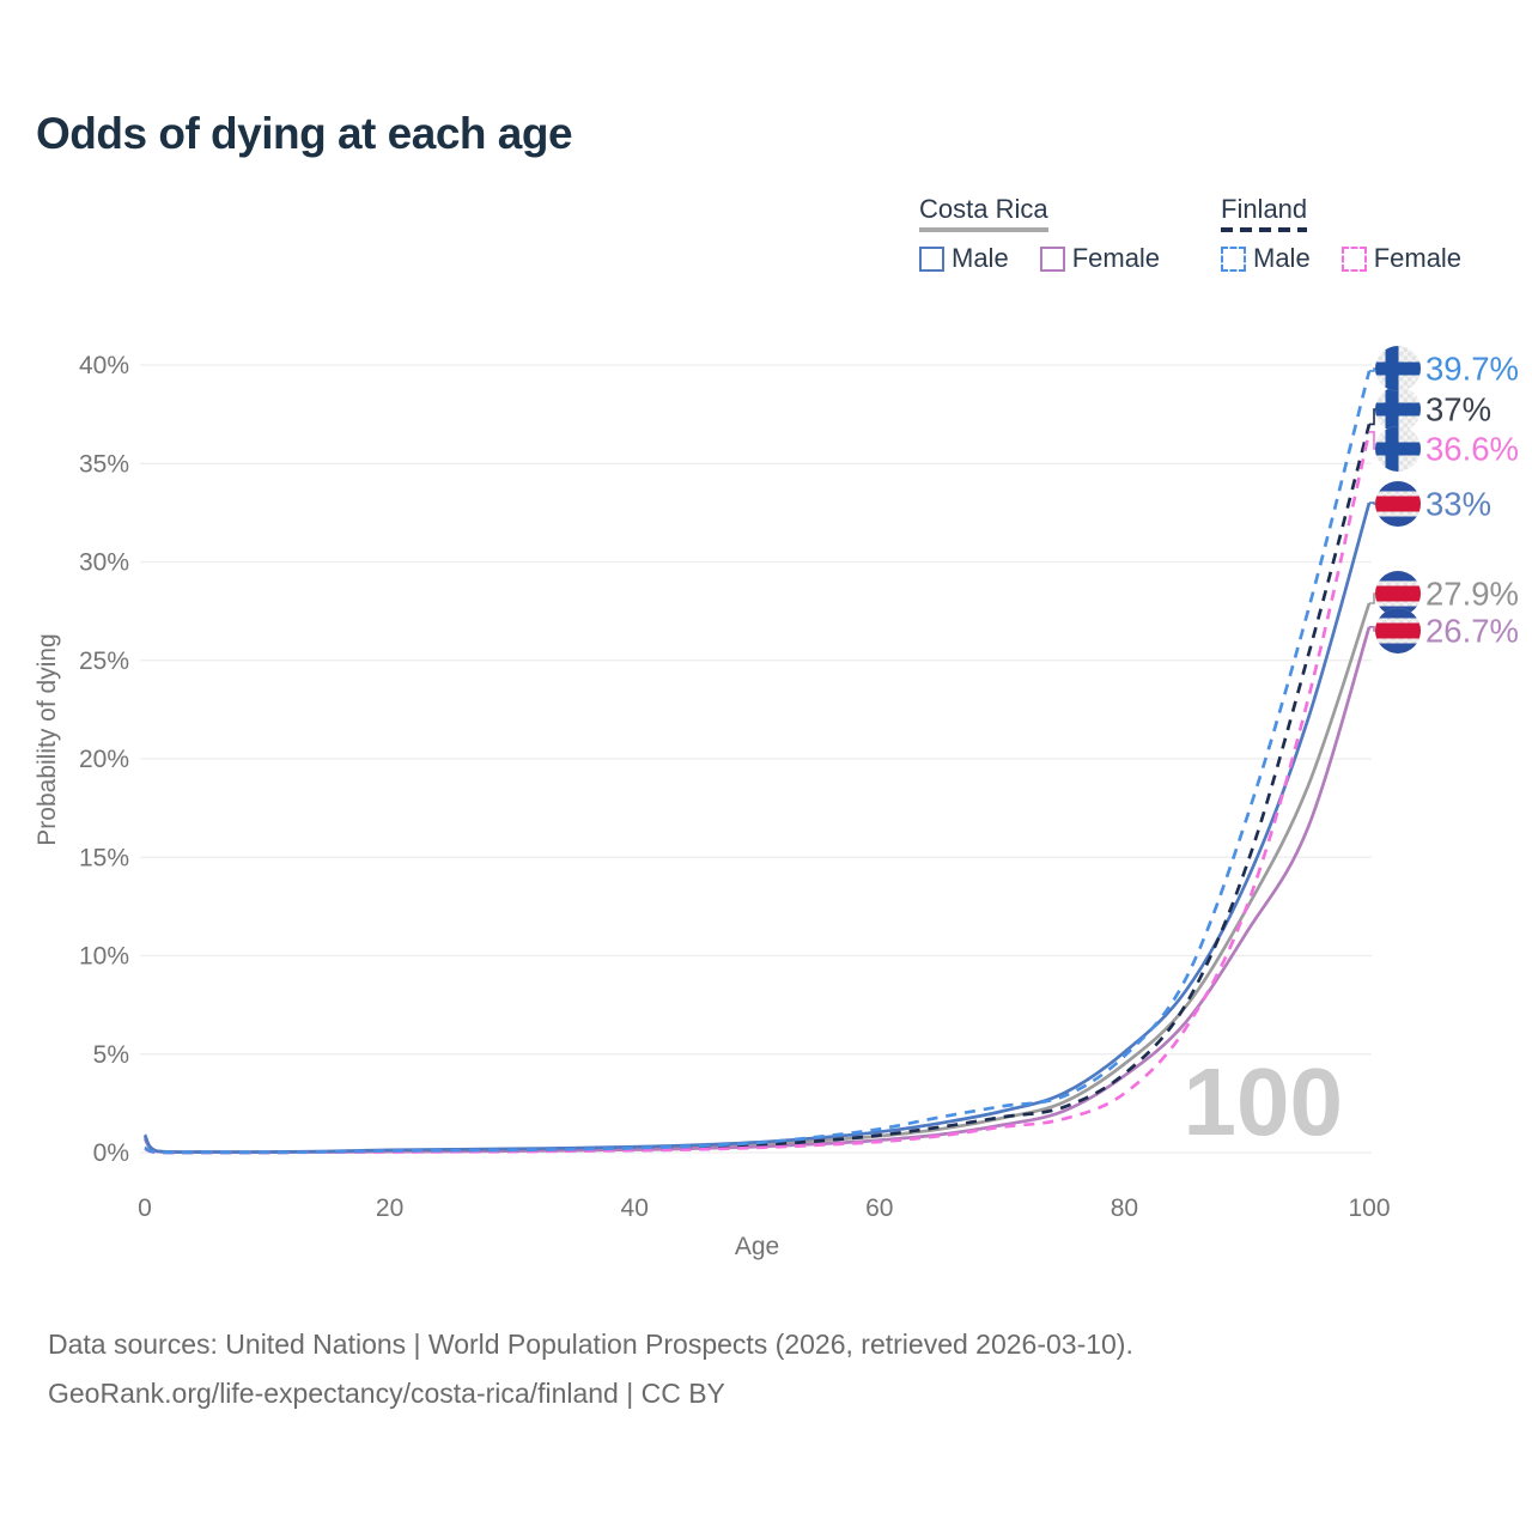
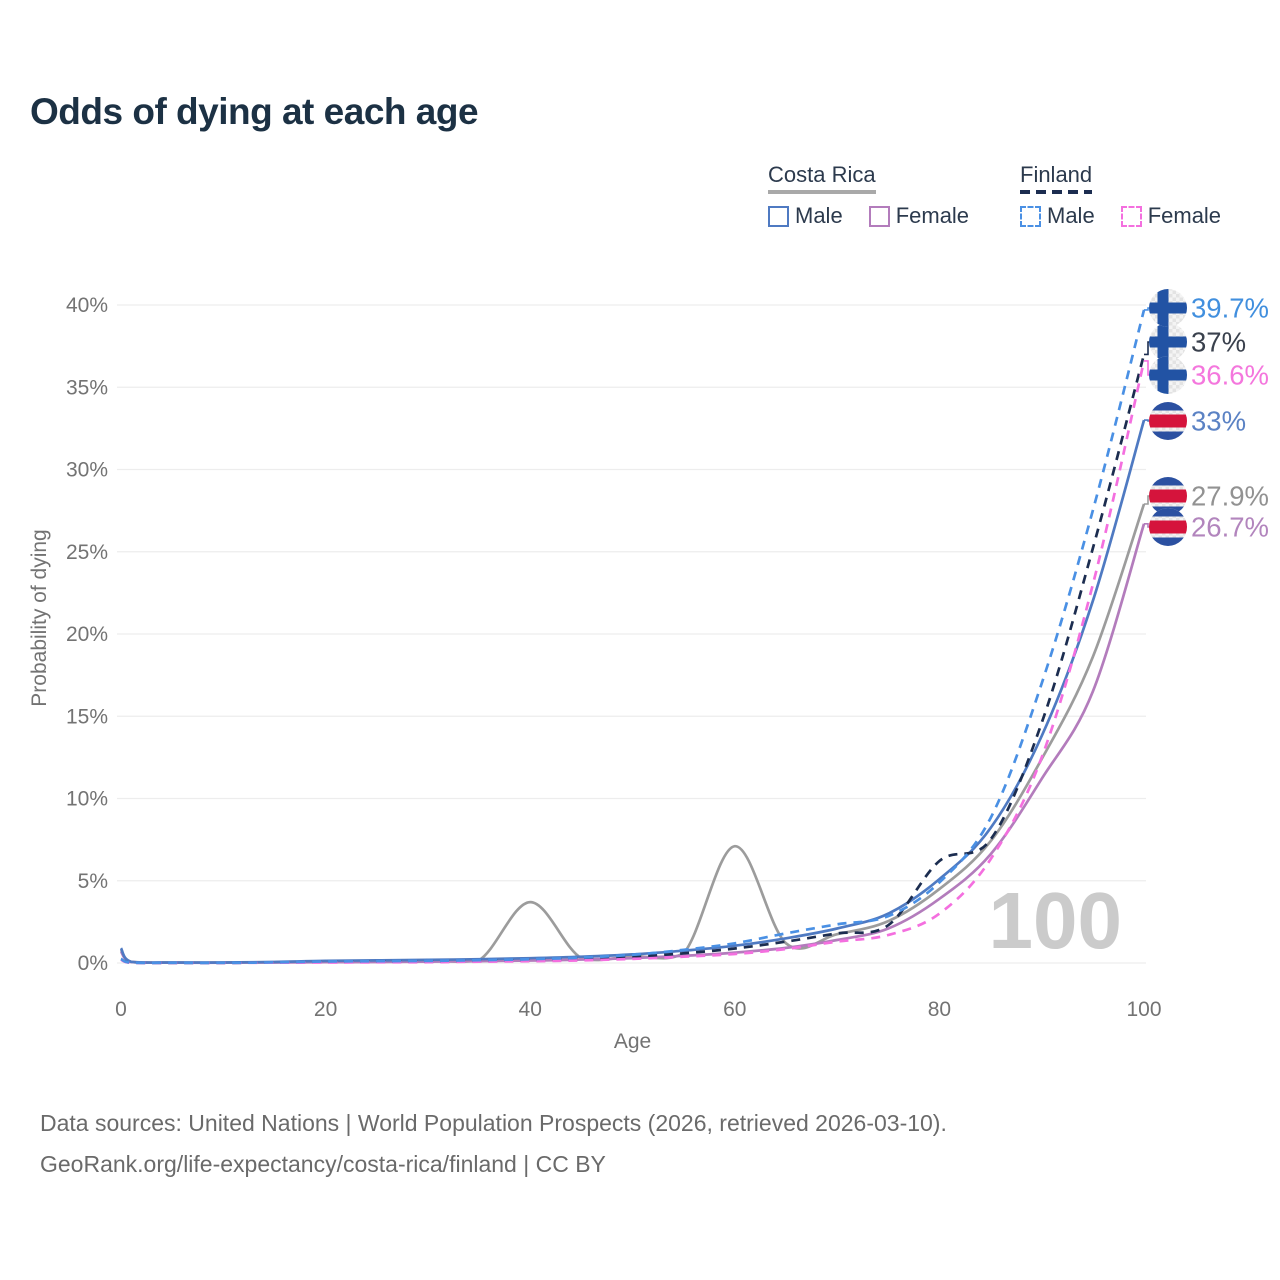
Costa Rica/40: 0.2% -> 3.7%
Costa Rica/60: 0.8% -> 7.1%
Finland/80: 4.0% -> 6.2%
